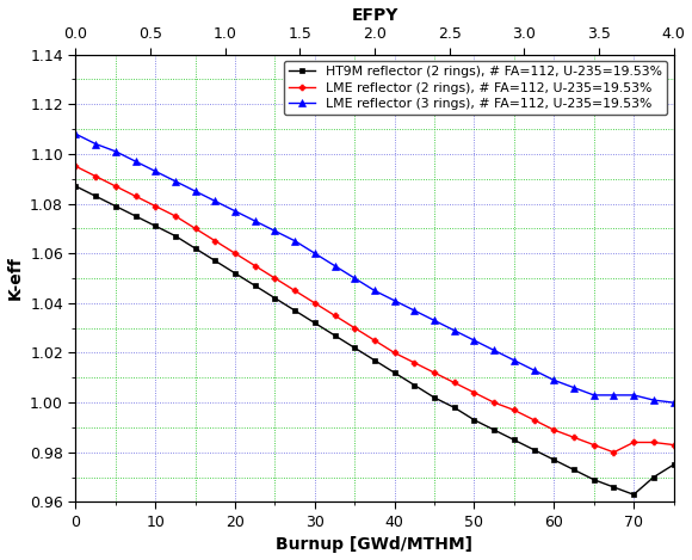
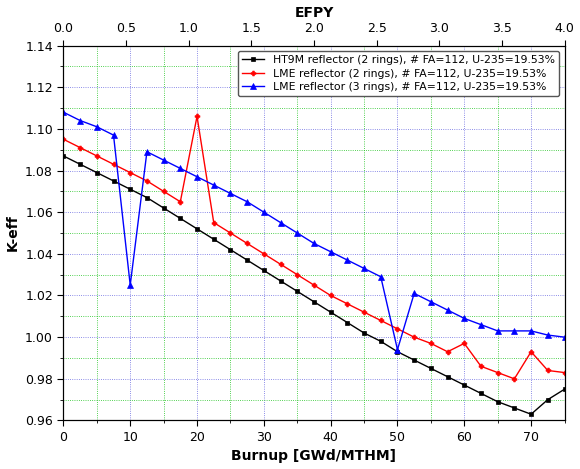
LME reflector (3 rings), # FA=112, U-235=19.53%/10: 1.093 -> 1.025
LME reflector (2 rings), # FA=112, U-235=19.53%/20: 1.060 -> 1.106
LME reflector (3 rings), # FA=112, U-235=19.53%/50: 1.025 -> 0.994
LME reflector (2 rings), # FA=112, U-235=19.53%/60: 0.989 -> 0.997
LME reflector (2 rings), # FA=112, U-235=19.53%/70: 0.984 -> 0.993
